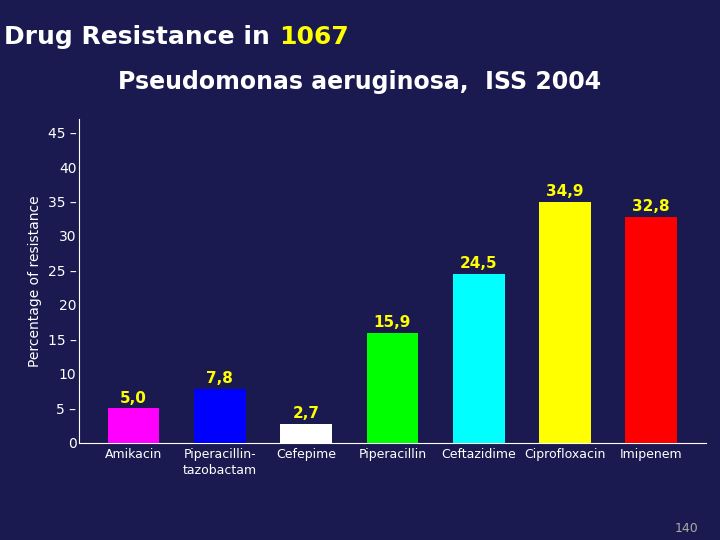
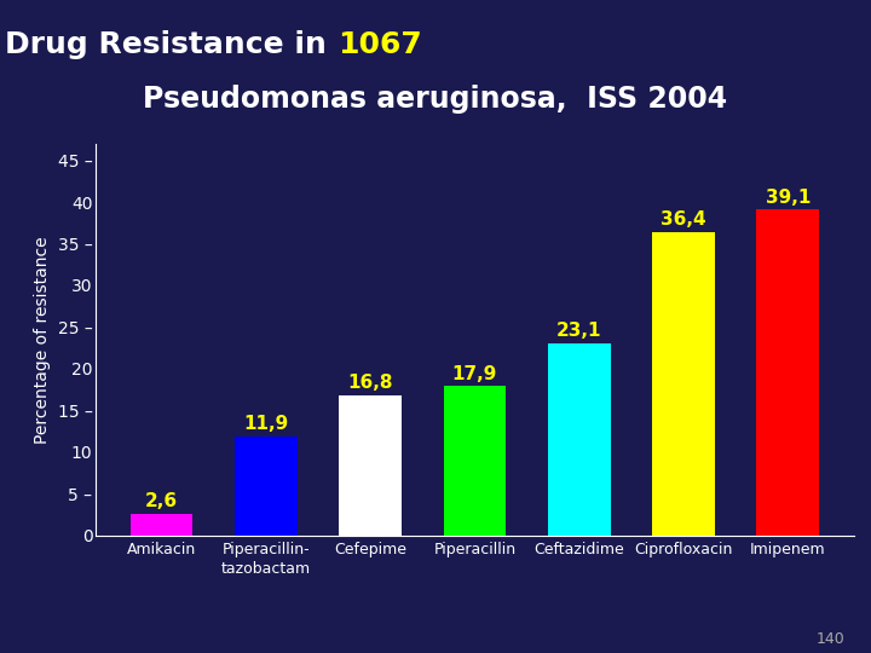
Amikacin: 5,0 -> 2,6
Piperacillin- tazobactam: 7,8 -> 11,9
Cefepime: 2,7 -> 16,8
Piperacillin: 15,9 -> 17,9
Ceftazidime: 24,5 -> 23,1
Ciprofloxacin: 34,9 -> 36,4
Imipenem: 32,8 -> 39,1
